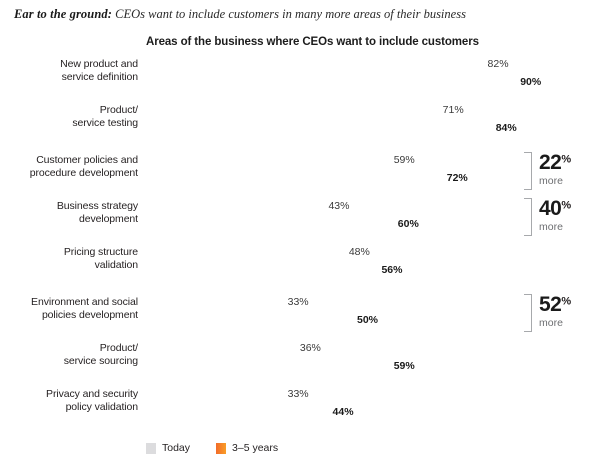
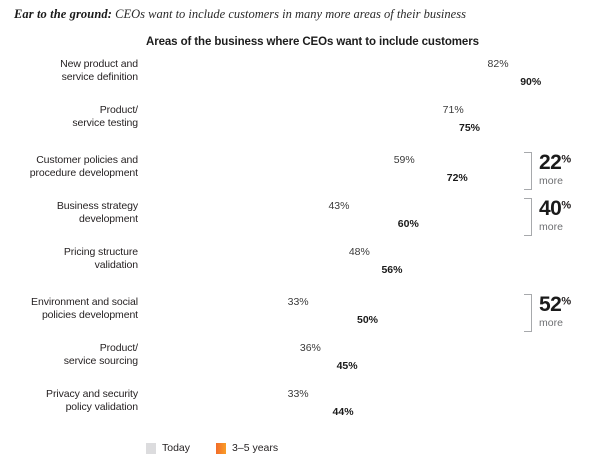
3–5 years/Product/ service testing: 84% -> 75%
3–5 years/Product/ service sourcing: 59% -> 45%
